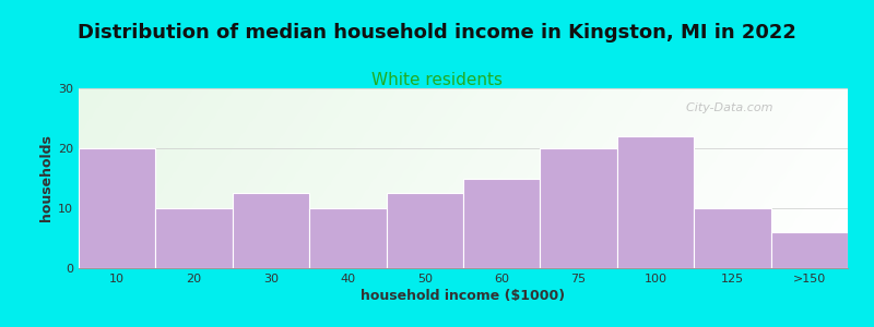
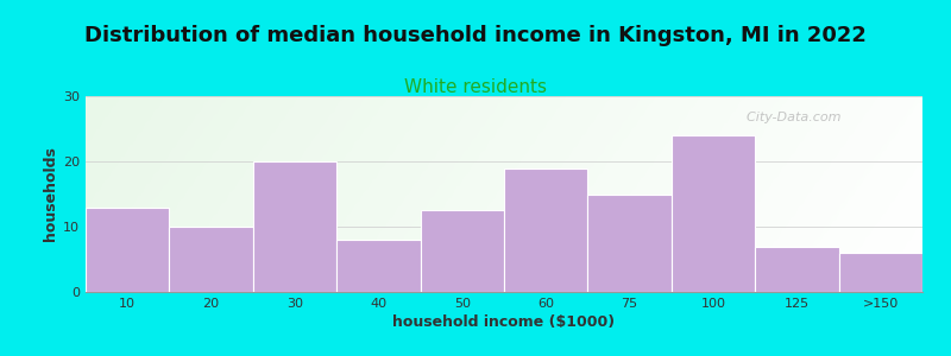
10: 20.0 -> 13.0
30: 12.5 -> 20.0
40: 10.0 -> 8.0
60: 15.0 -> 19.0
75: 20.0 -> 15.0
100: 22.0 -> 24.0
125: 10.0 -> 7.0
